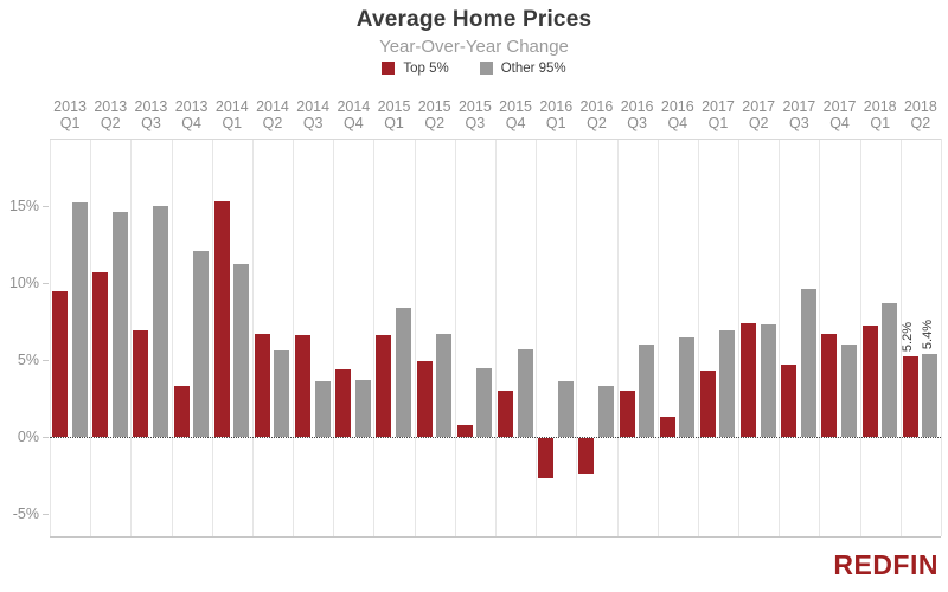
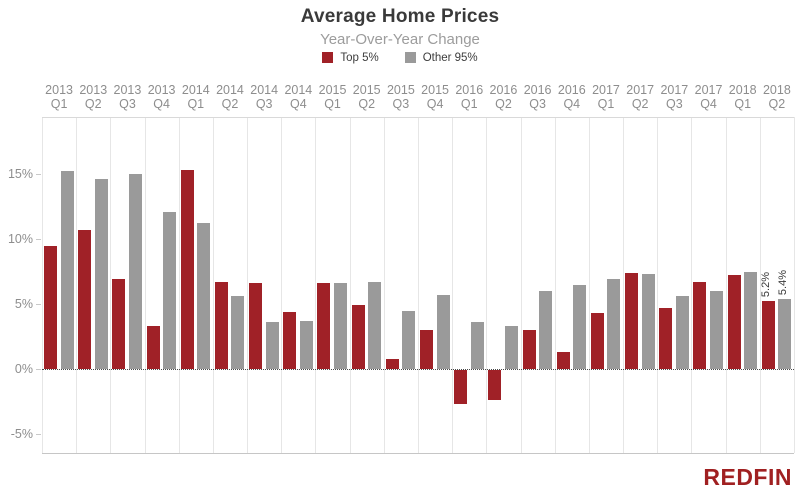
Other 95%/2015 Q1: 8.4% -> 6.6%
Other 95%/2017 Q3: 9.6% -> 5.6%
Other 95%/2018 Q1: 8.7% -> 7.5%
